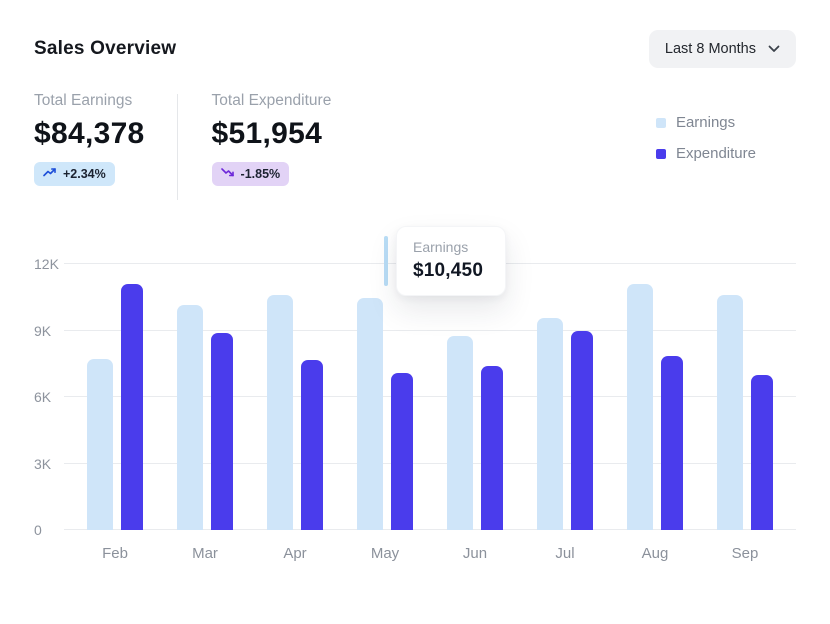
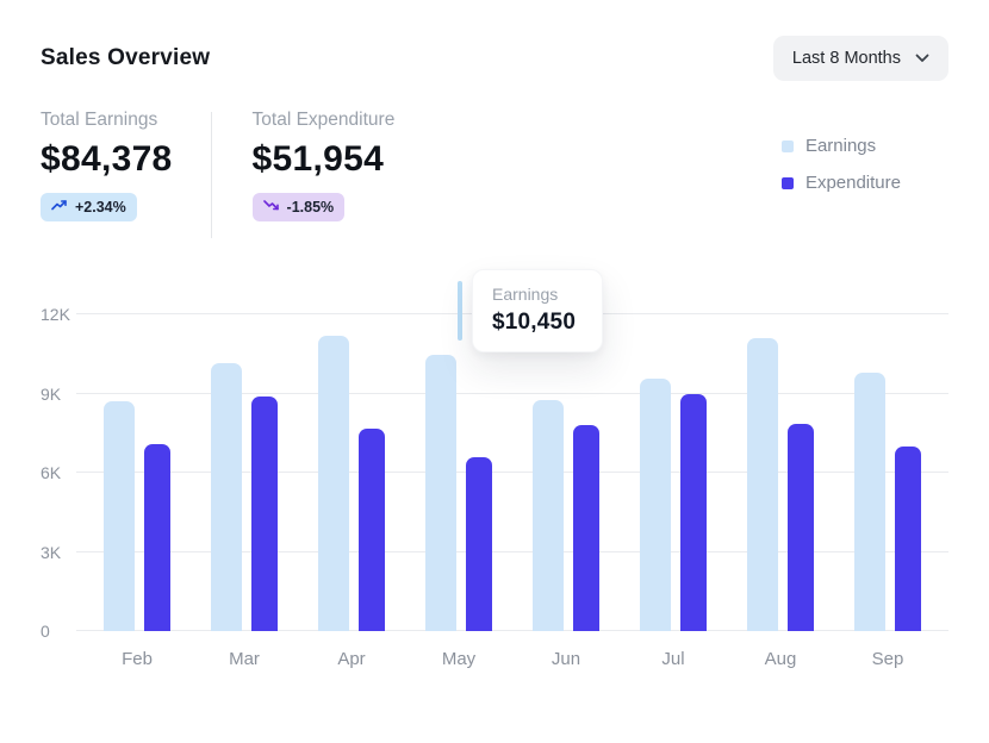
Earnings/Feb: 7.7K -> 8.7K
Expenditure/Feb: 11.1K -> 7.1K
Earnings/Apr: 10.6K -> 11.2K
Expenditure/May: 7.1K -> 6.6K
Expenditure/Jun: 7.4K -> 7.8K
Earnings/Sep: 10.6K -> 9.8K
